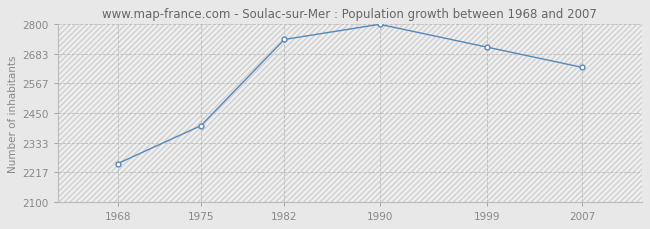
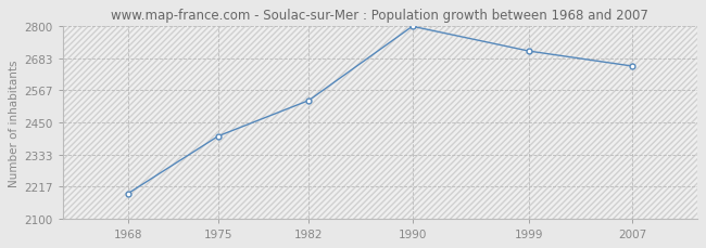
1968: 2250 -> 2190
1982: 2740 -> 2530
2007: 2630 -> 2655
